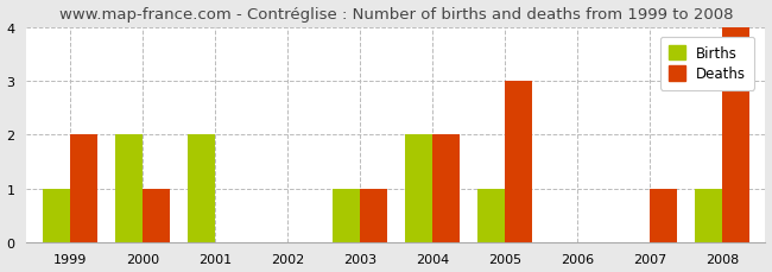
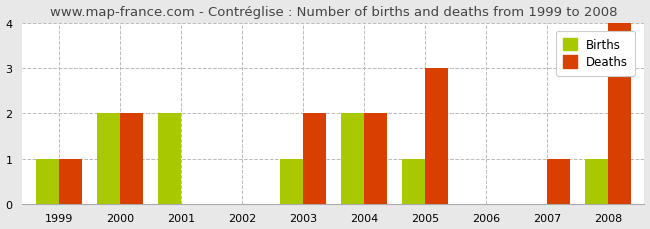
Deaths/1999: 2 -> 1
Deaths/2000: 1 -> 2
Deaths/2003: 1 -> 2
